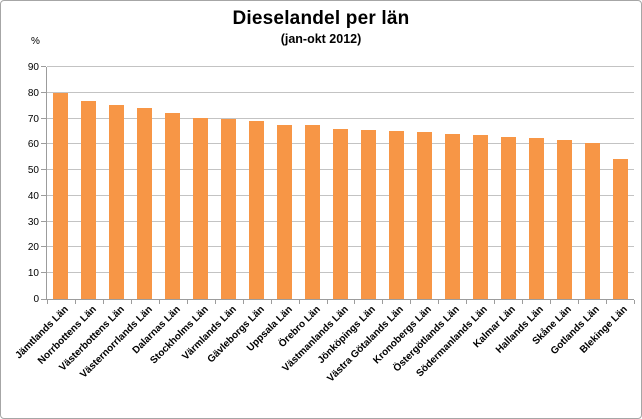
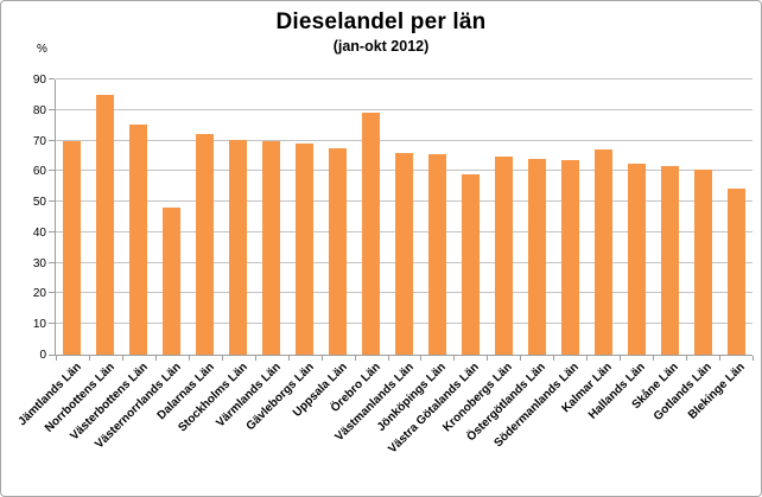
Jämtlands Län: 80 -> 70
Norrbottens Län: 77 -> 85
Västernorrlands Län: 74 -> 48
Örebro Län: 67 -> 79
Västra Götalands Län: 65 -> 59
Kalmar Län: 63 -> 67
